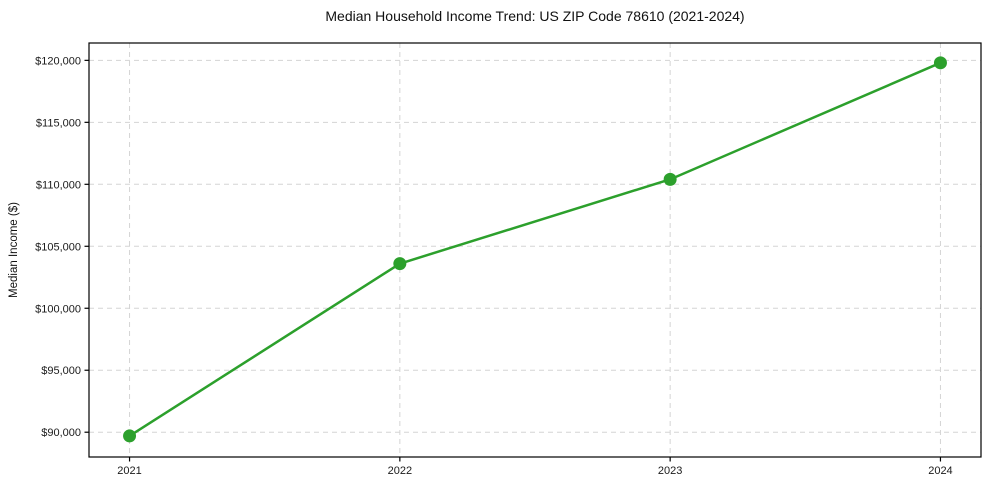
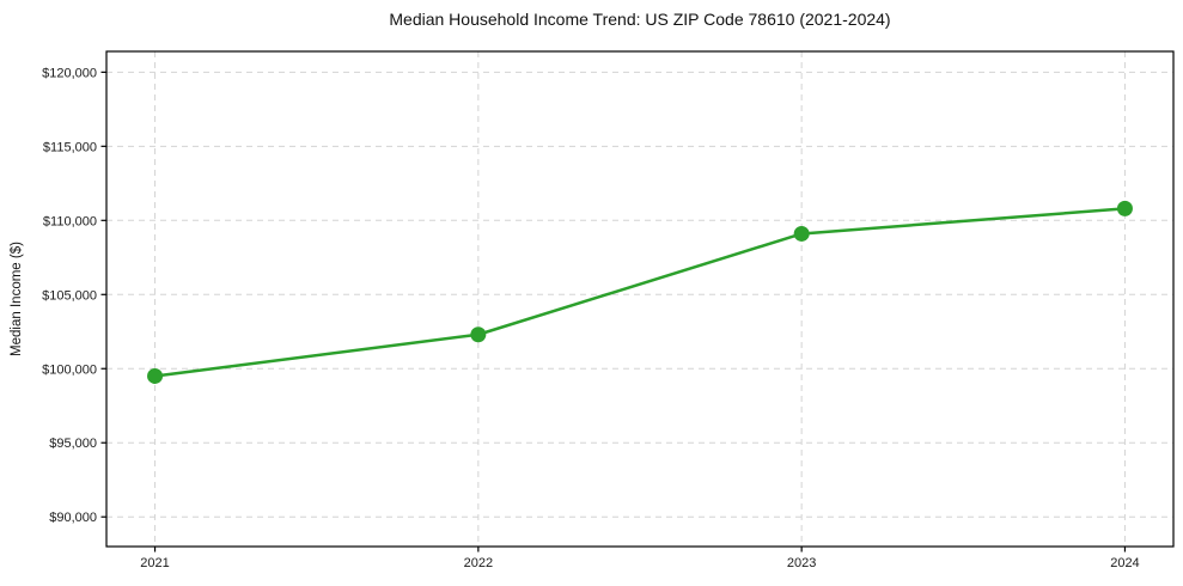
2021: $89700 -> $99500
2022: $103600 -> $102300
2023: $110400 -> $109100
2024: $119800 -> $110800
